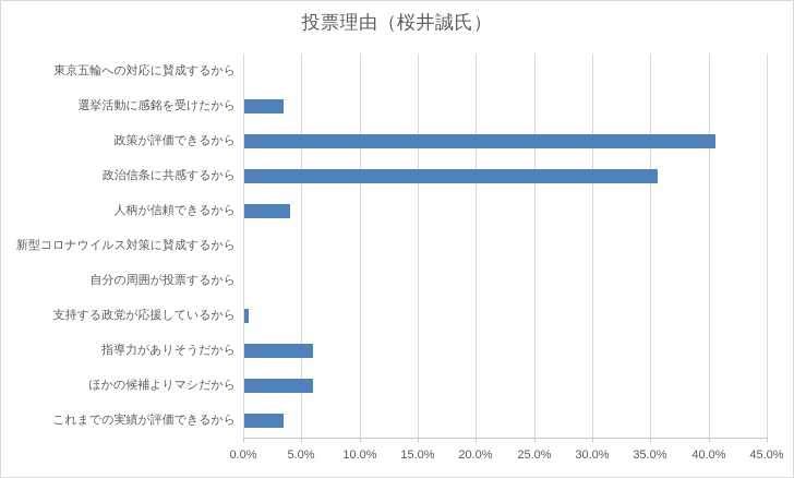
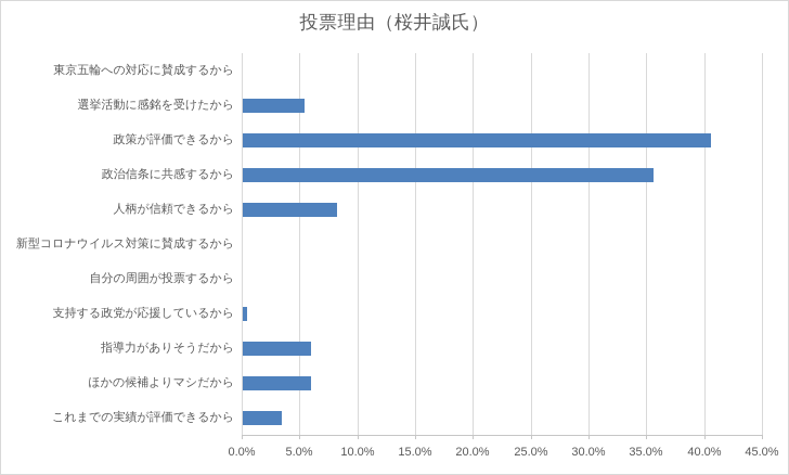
選挙活動に感銘を受けたから: 3.4% -> 5.3%
人柄が信頼できるから: 3.9% -> 8.2%
